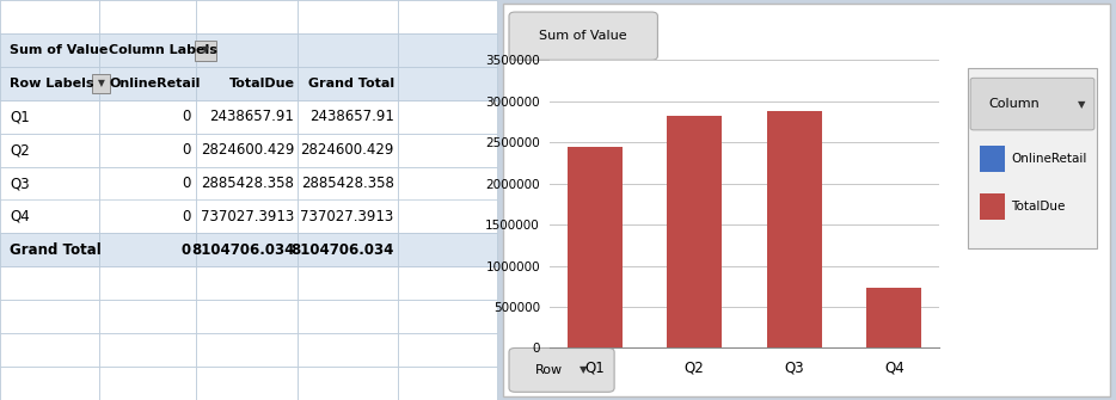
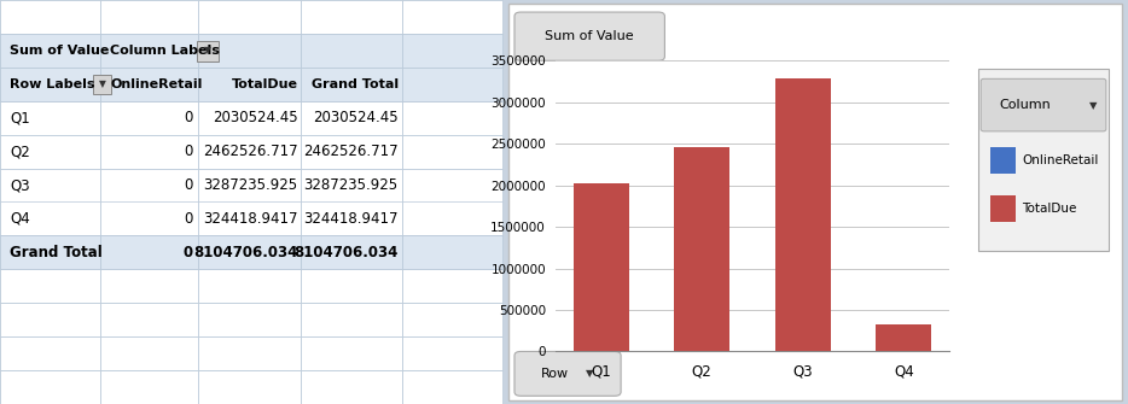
Q1: 2438657.91 -> 2030524.45
Q2: 2824600.429 -> 2462526.717
Q3: 2885428.358 -> 3287235.925
Q4: 737027.3913 -> 324418.9417
